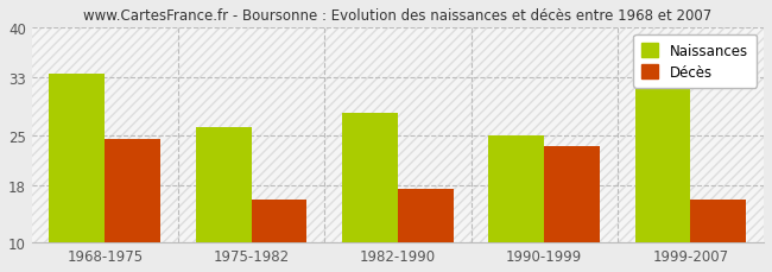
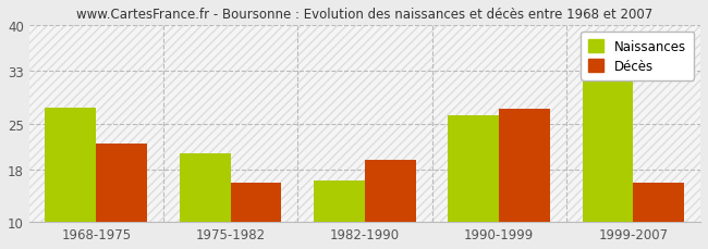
Naissances/1968-1975: 33.5 -> 27.4
Décès/1968-1975: 24.5 -> 22.0
Naissances/1975-1982: 26.0 -> 20.4
Naissances/1982-1990: 28.0 -> 16.4
Décès/1982-1990: 17.5 -> 19.4
Naissances/1990-1999: 25.0 -> 26.2
Décès/1990-1999: 23.5 -> 27.2
